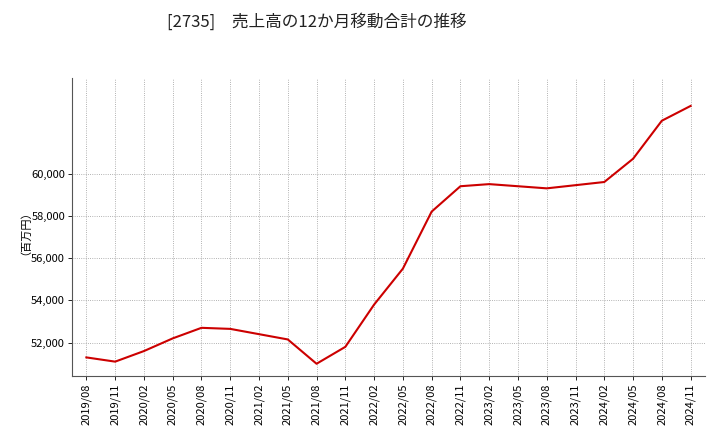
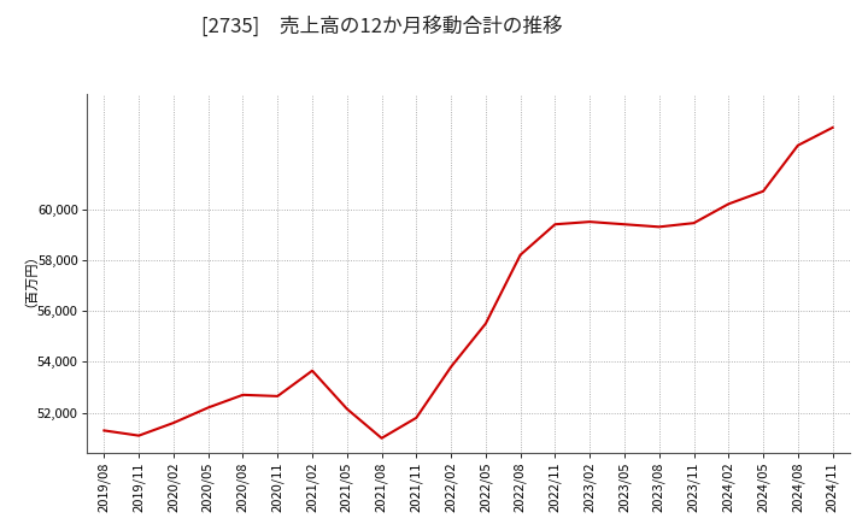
2021/02: 52,400 -> 53,650
2024/02: 59,600 -> 60,200
